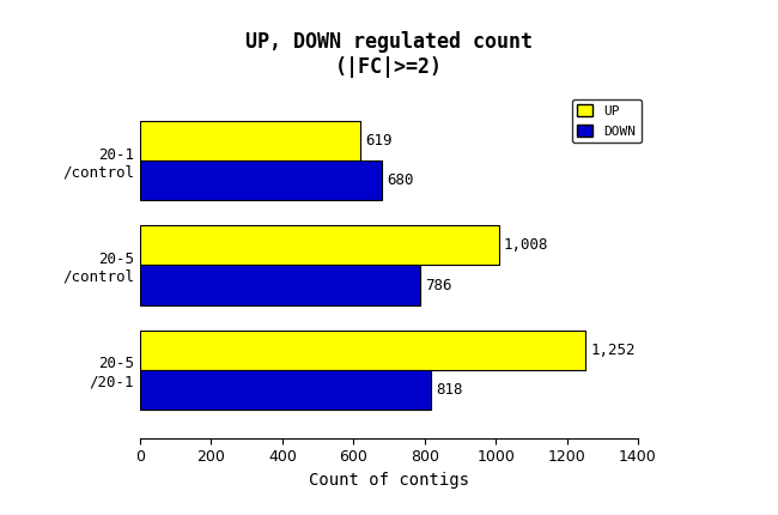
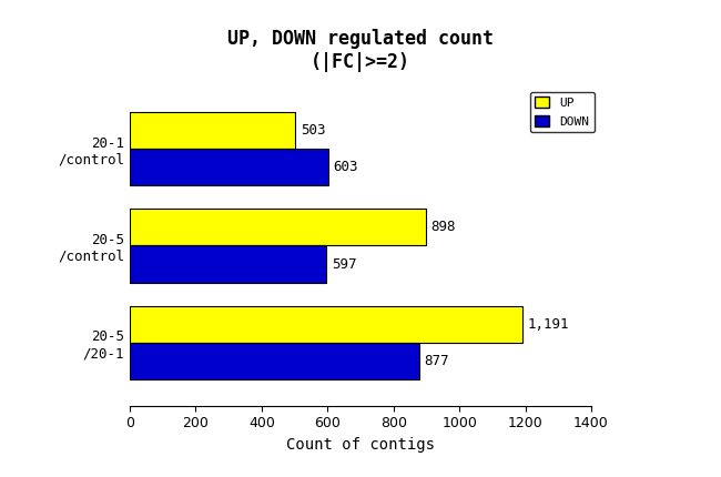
UP/20-1 /control: 619 -> 503
DOWN/20-1 /control: 680 -> 603
UP/20-5 /control: 1,008 -> 898
DOWN/20-5 /control: 786 -> 597
UP/20-5 /20-1: 1,252 -> 1,191
DOWN/20-5 /20-1: 818 -> 877
